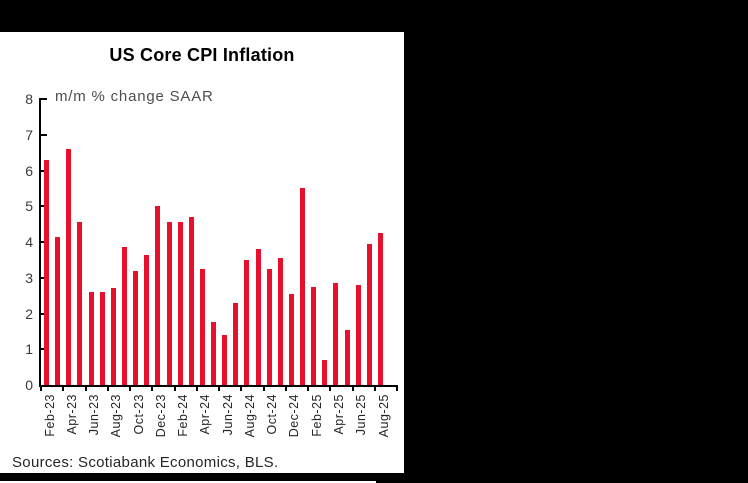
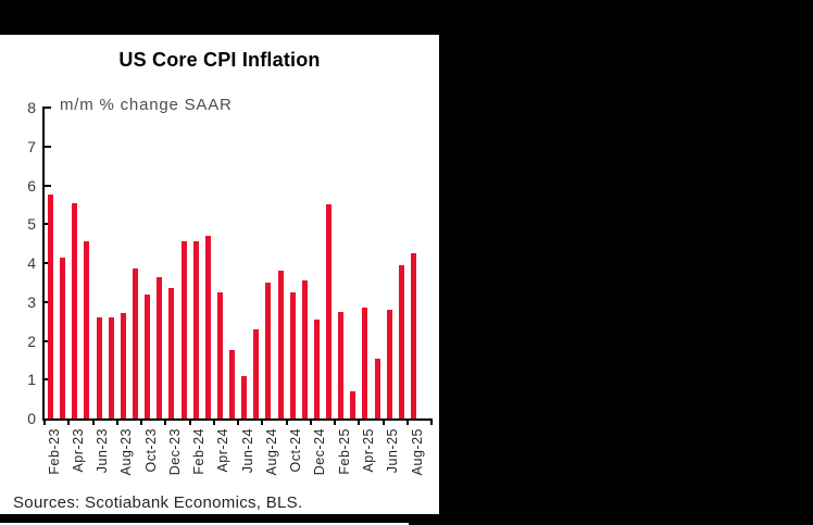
Feb-23: 6.3 -> 5.8
Apr-23: 6.6 -> 5.5
Dec-23: 5.0 -> 3.4
Jun-24: 1.4 -> 1.1
